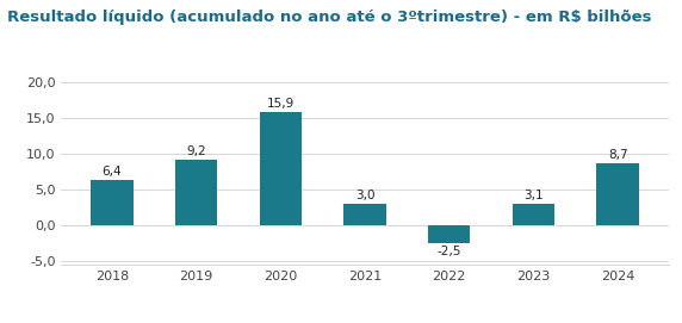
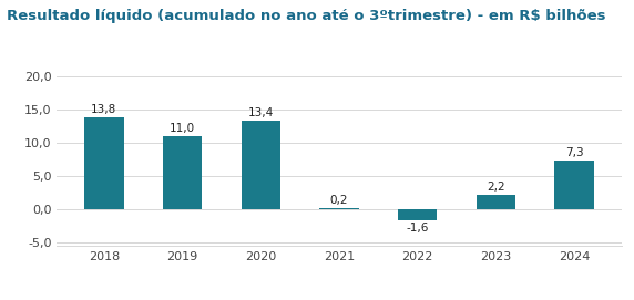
2018: 6,4 -> 13,8
2019: 9,2 -> 11,0
2020: 15,9 -> 13,4
2021: 3,0 -> 0,2
2022: -2,5 -> -1,6
2023: 3,1 -> 2,2
2024: 8,7 -> 7,3
